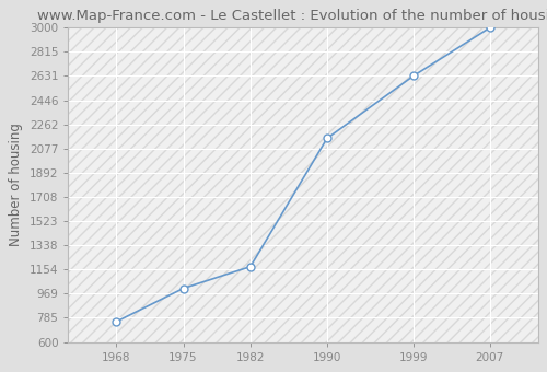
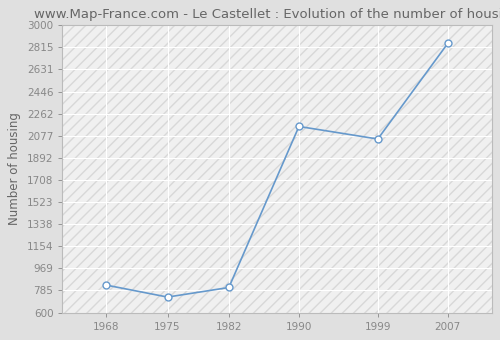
1968: 760 -> 830
1975: 1010 -> 730
1982: 1180 -> 810
1999: 2630 -> 2050
2007: 3000 -> 2850
